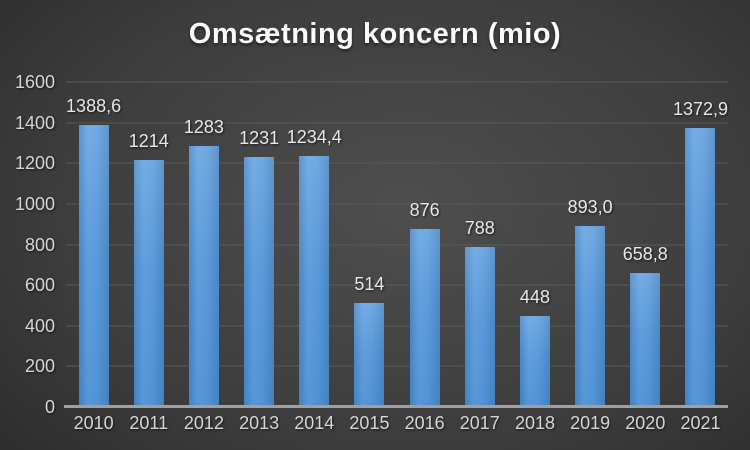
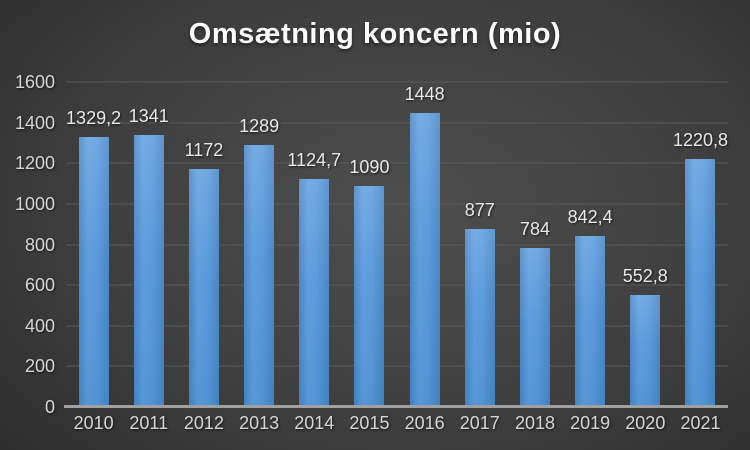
2010: 1388,6 -> 1329,2
2011: 1214 -> 1341
2012: 1283 -> 1172
2013: 1231 -> 1289
2014: 1234,4 -> 1124,7
2015: 514 -> 1090
2016: 876 -> 1448
2017: 788 -> 877
2018: 448 -> 784
2019: 893,0 -> 842,4
2020: 658,8 -> 552,8
2021: 1372,9 -> 1220,8
